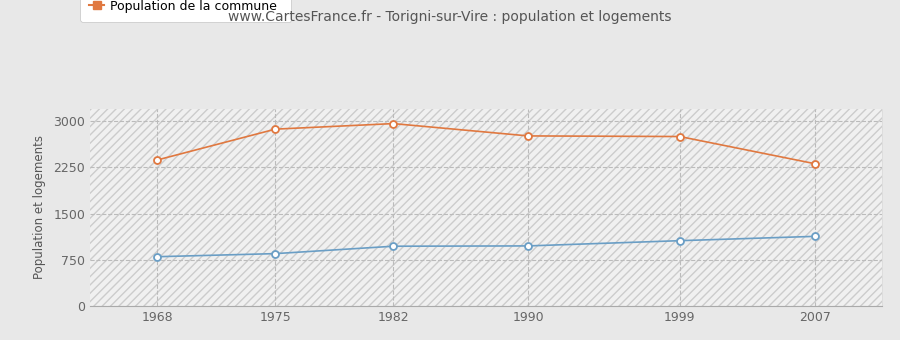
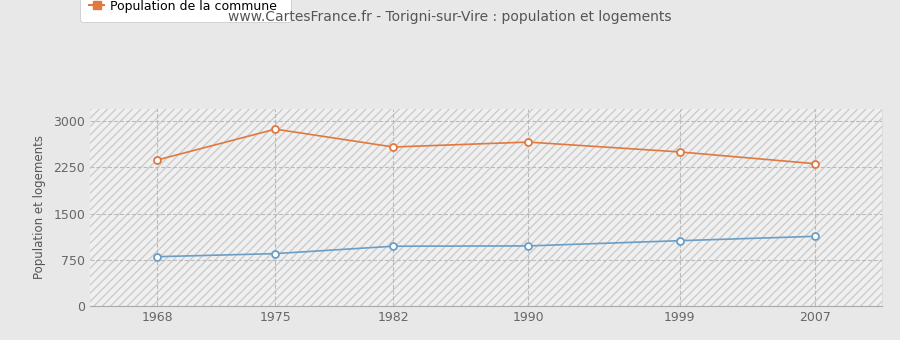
Population de la commune/1982: 2960 -> 2580
Population de la commune/1990: 2760 -> 2660
Population de la commune/1999: 2750 -> 2500
